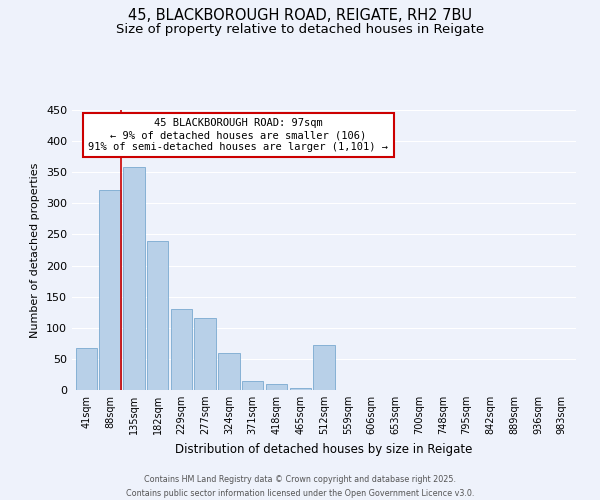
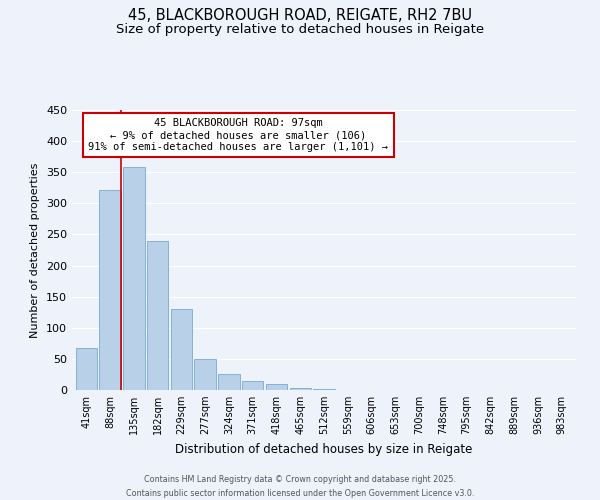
277sqm: 116 -> 50
324sqm: 60 -> 25
512sqm: 72 -> 1
